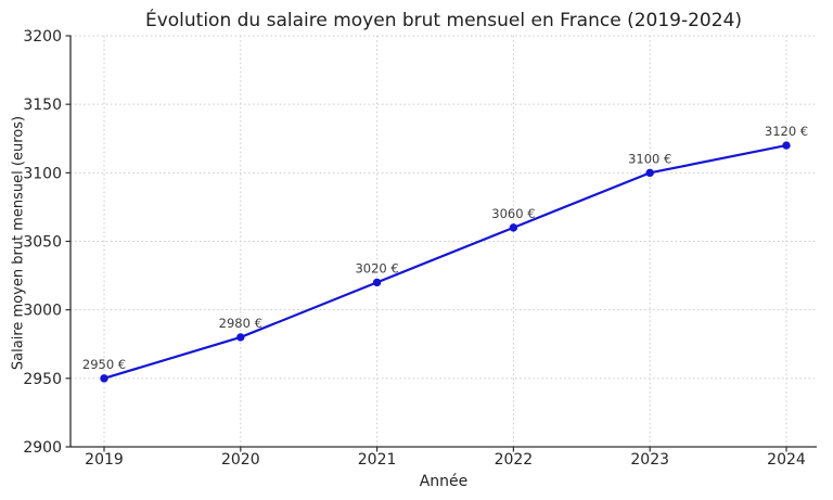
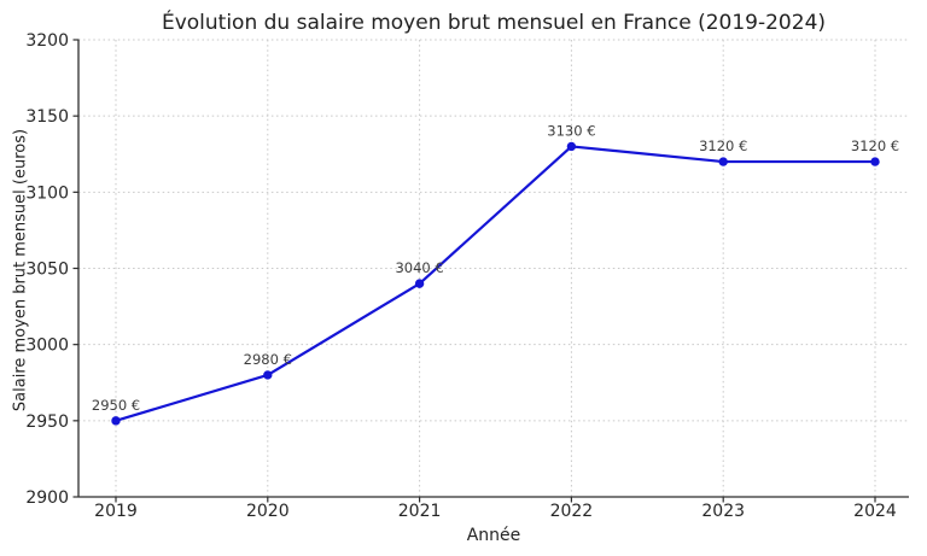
2021: 3020 -> 3040
2022: 3060 -> 3130
2023: 3100 -> 3120
